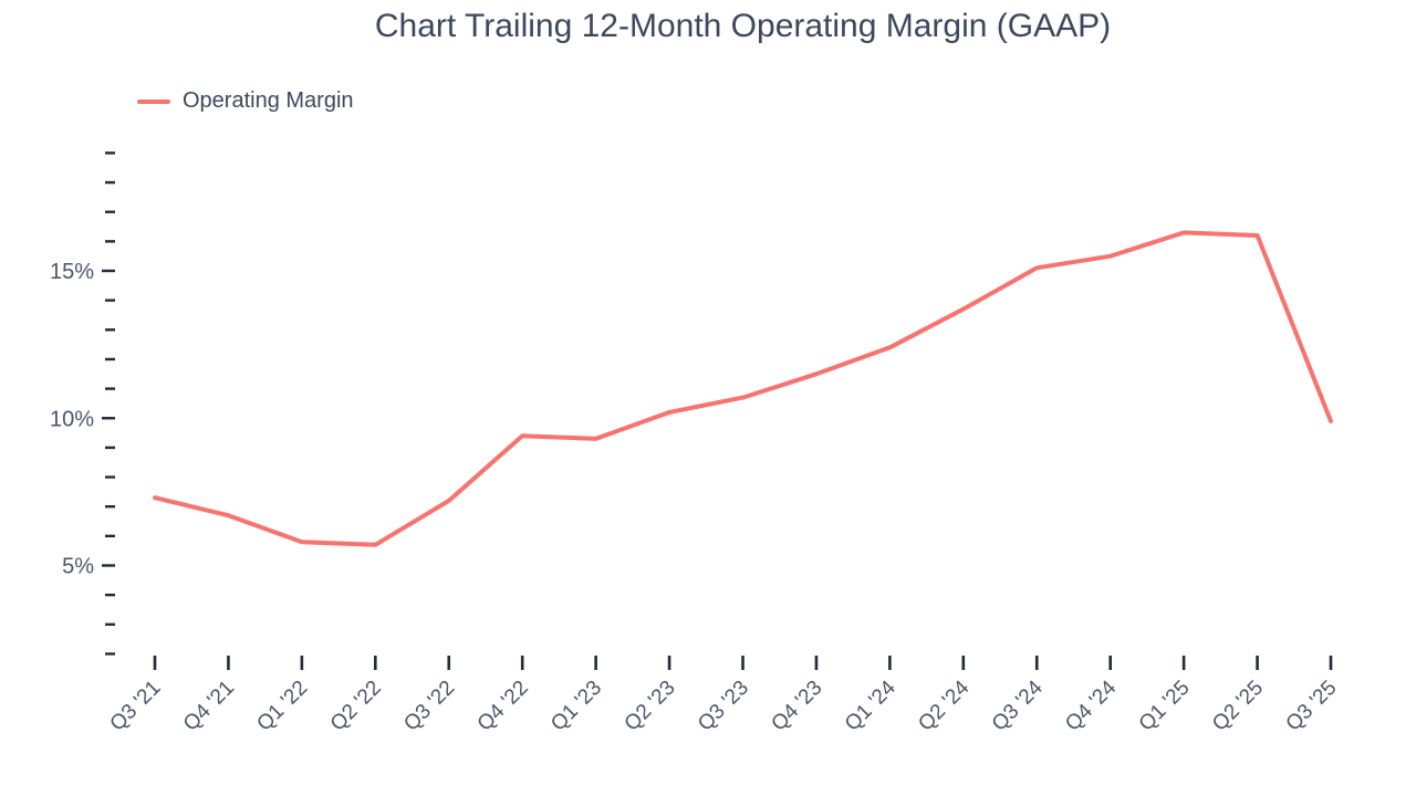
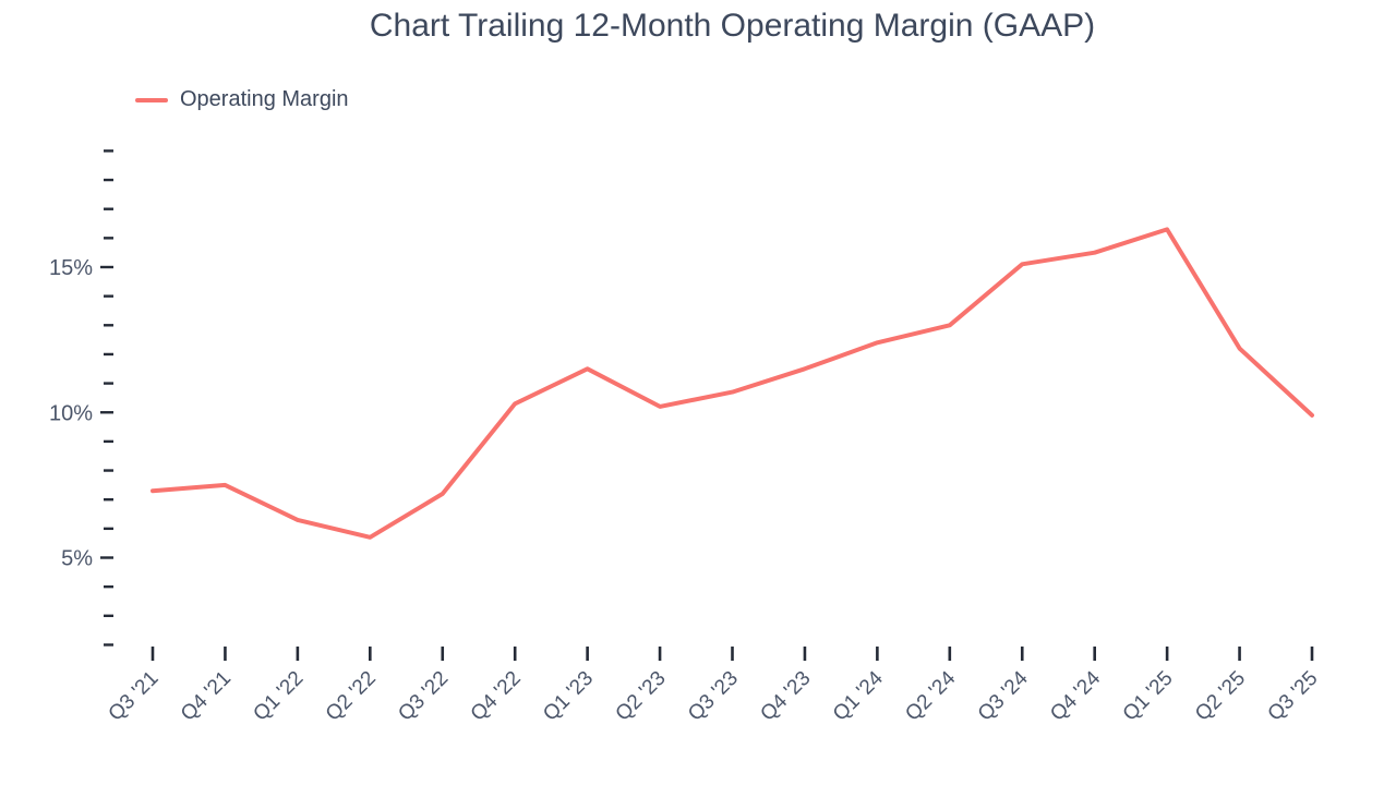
Q4 '21: 6.7% -> 7.5%
Q1 '22: 5.8% -> 6.3%
Q4 '22: 9.4% -> 10.3%
Q1 '23: 9.3% -> 11.5%
Q2 '24: 13.7% -> 13.0%
Q2 '25: 16.2% -> 12.2%
